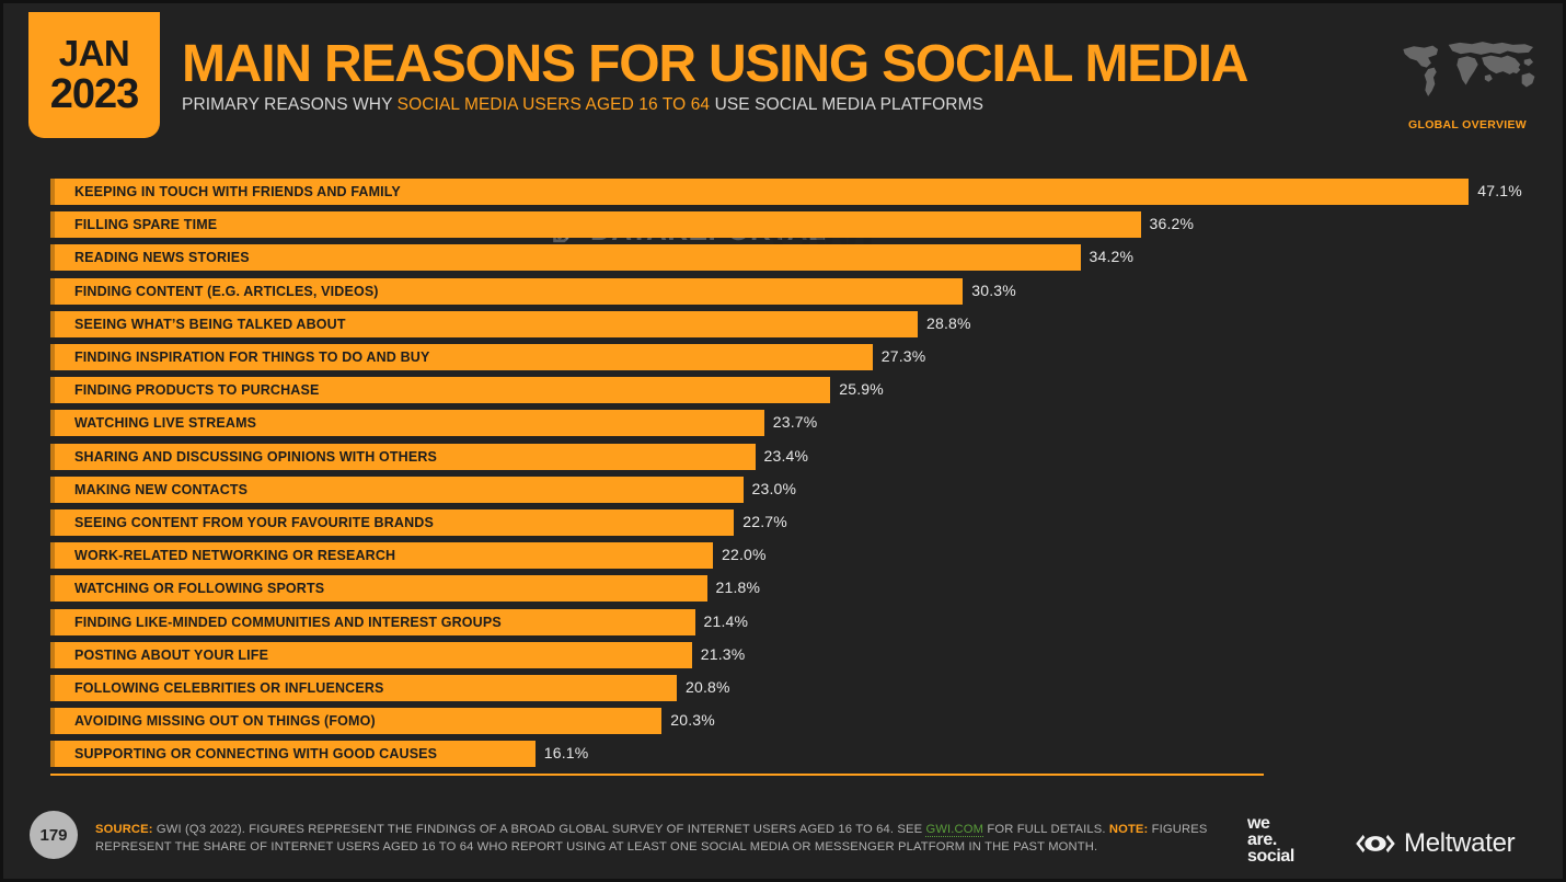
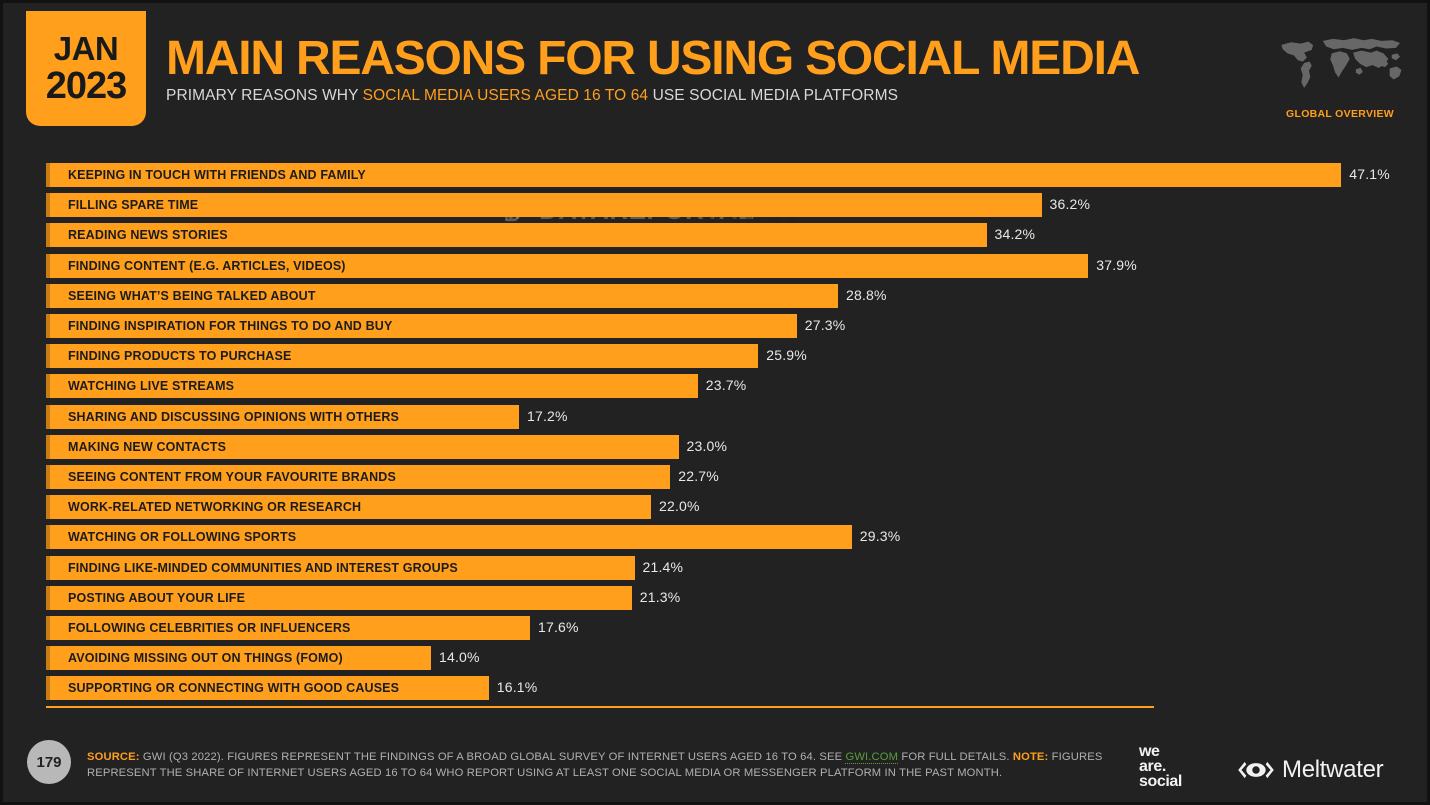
FINDING CONTENT (E.G. ARTICLES, VIDEOS): 30.3% -> 37.9%
SHARING AND DISCUSSING OPINIONS WITH OTHERS: 23.4% -> 17.2%
WATCHING OR FOLLOWING SPORTS: 21.8% -> 29.3%
FOLLOWING CELEBRITIES OR INFLUENCERS: 20.8% -> 17.6%
AVOIDING MISSING OUT ON THINGS (FOMO): 20.3% -> 14.0%
